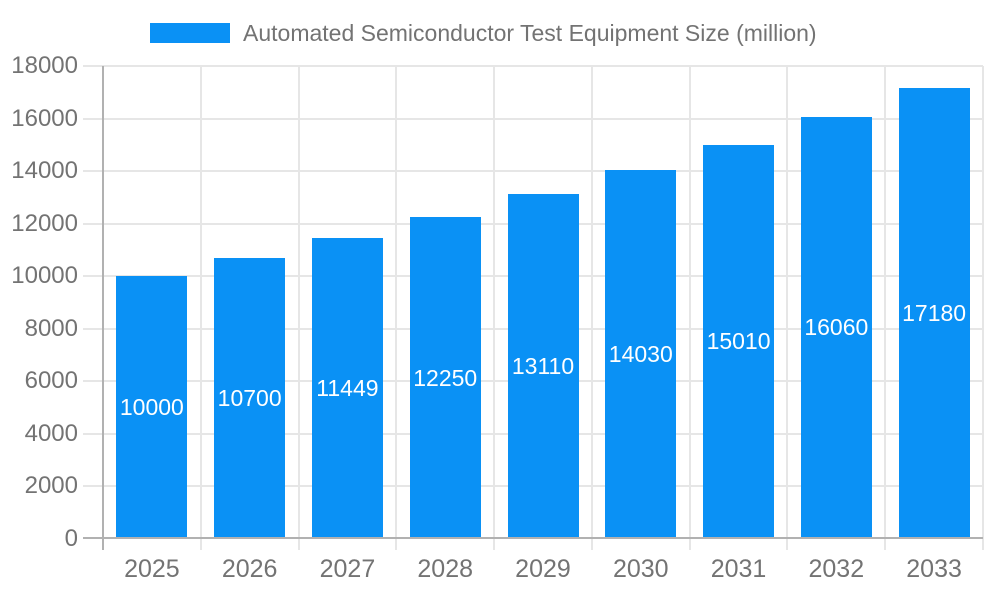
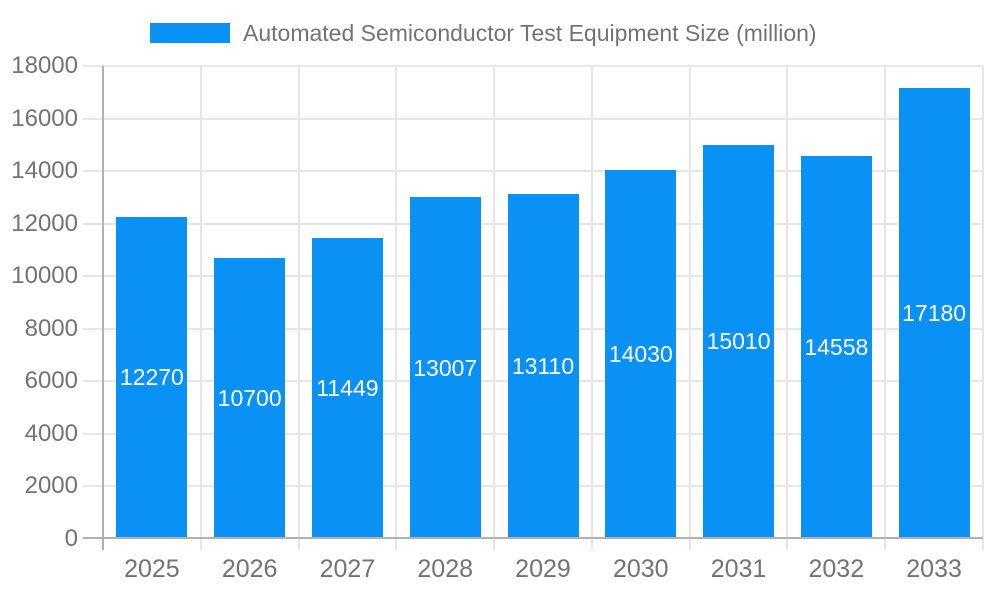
2025: 10000 -> 12270
2028: 12250 -> 13007
2032: 16060 -> 14558
